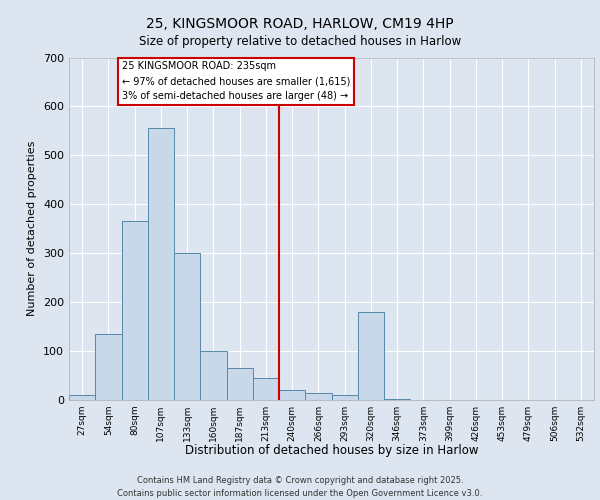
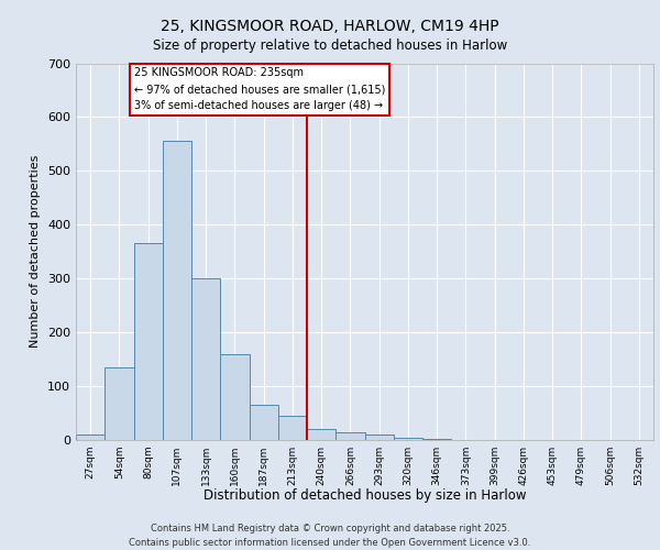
160sqm: 100 -> 160
320sqm: 180 -> 5
